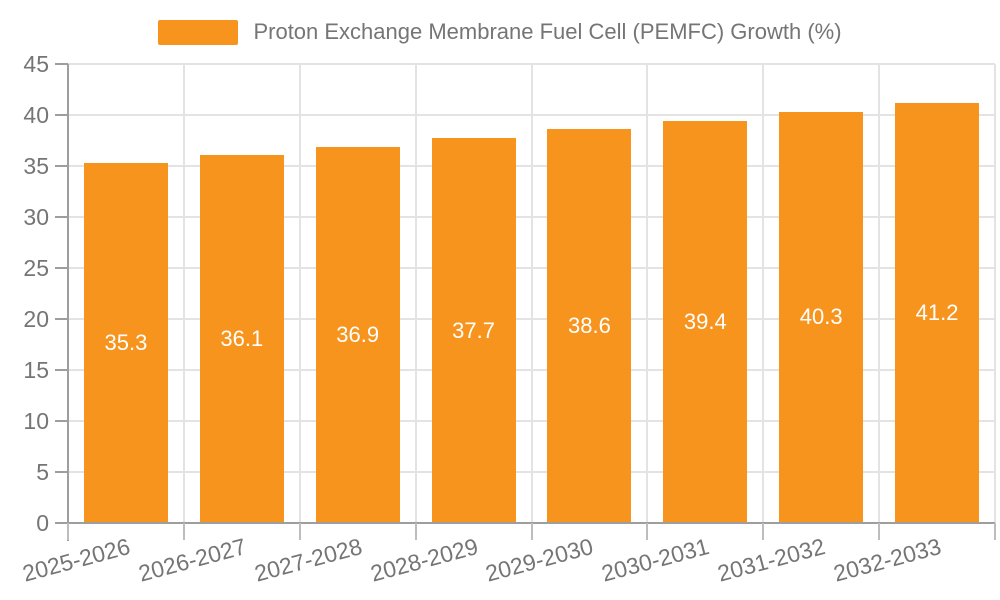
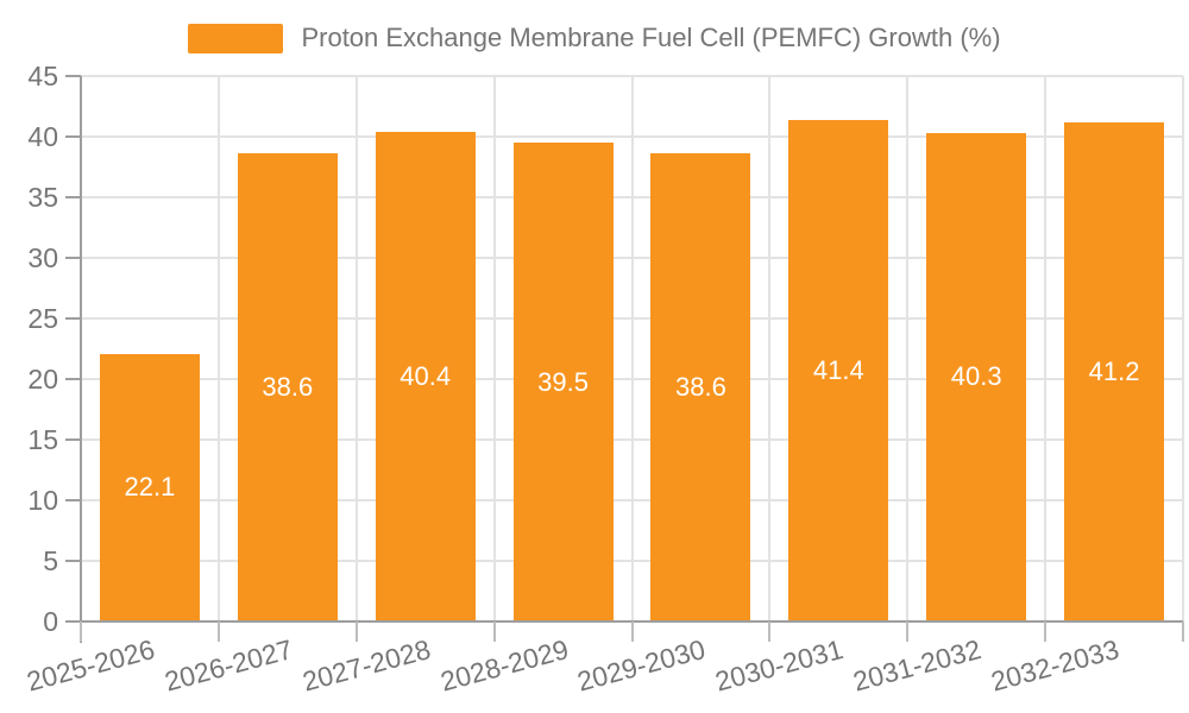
2025-2026: 35.3 -> 22.1
2026-2027: 36.1 -> 38.6
2027-2028: 36.9 -> 40.4
2028-2029: 37.7 -> 39.5
2030-2031: 39.4 -> 41.4
